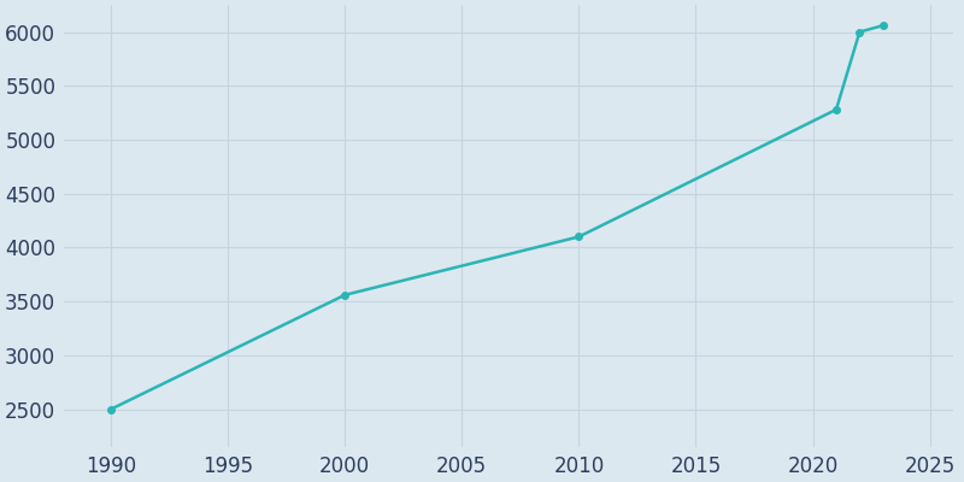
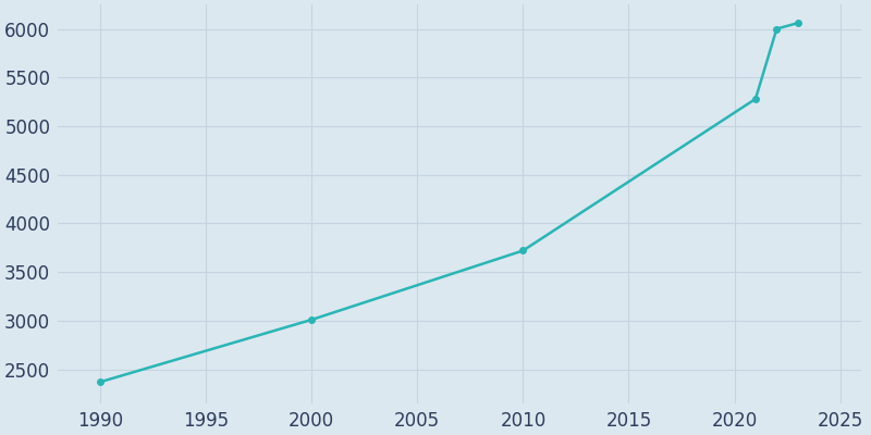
1990: 2500 -> 2370
2000: 3560 -> 3010
2010: 4100 -> 3720
